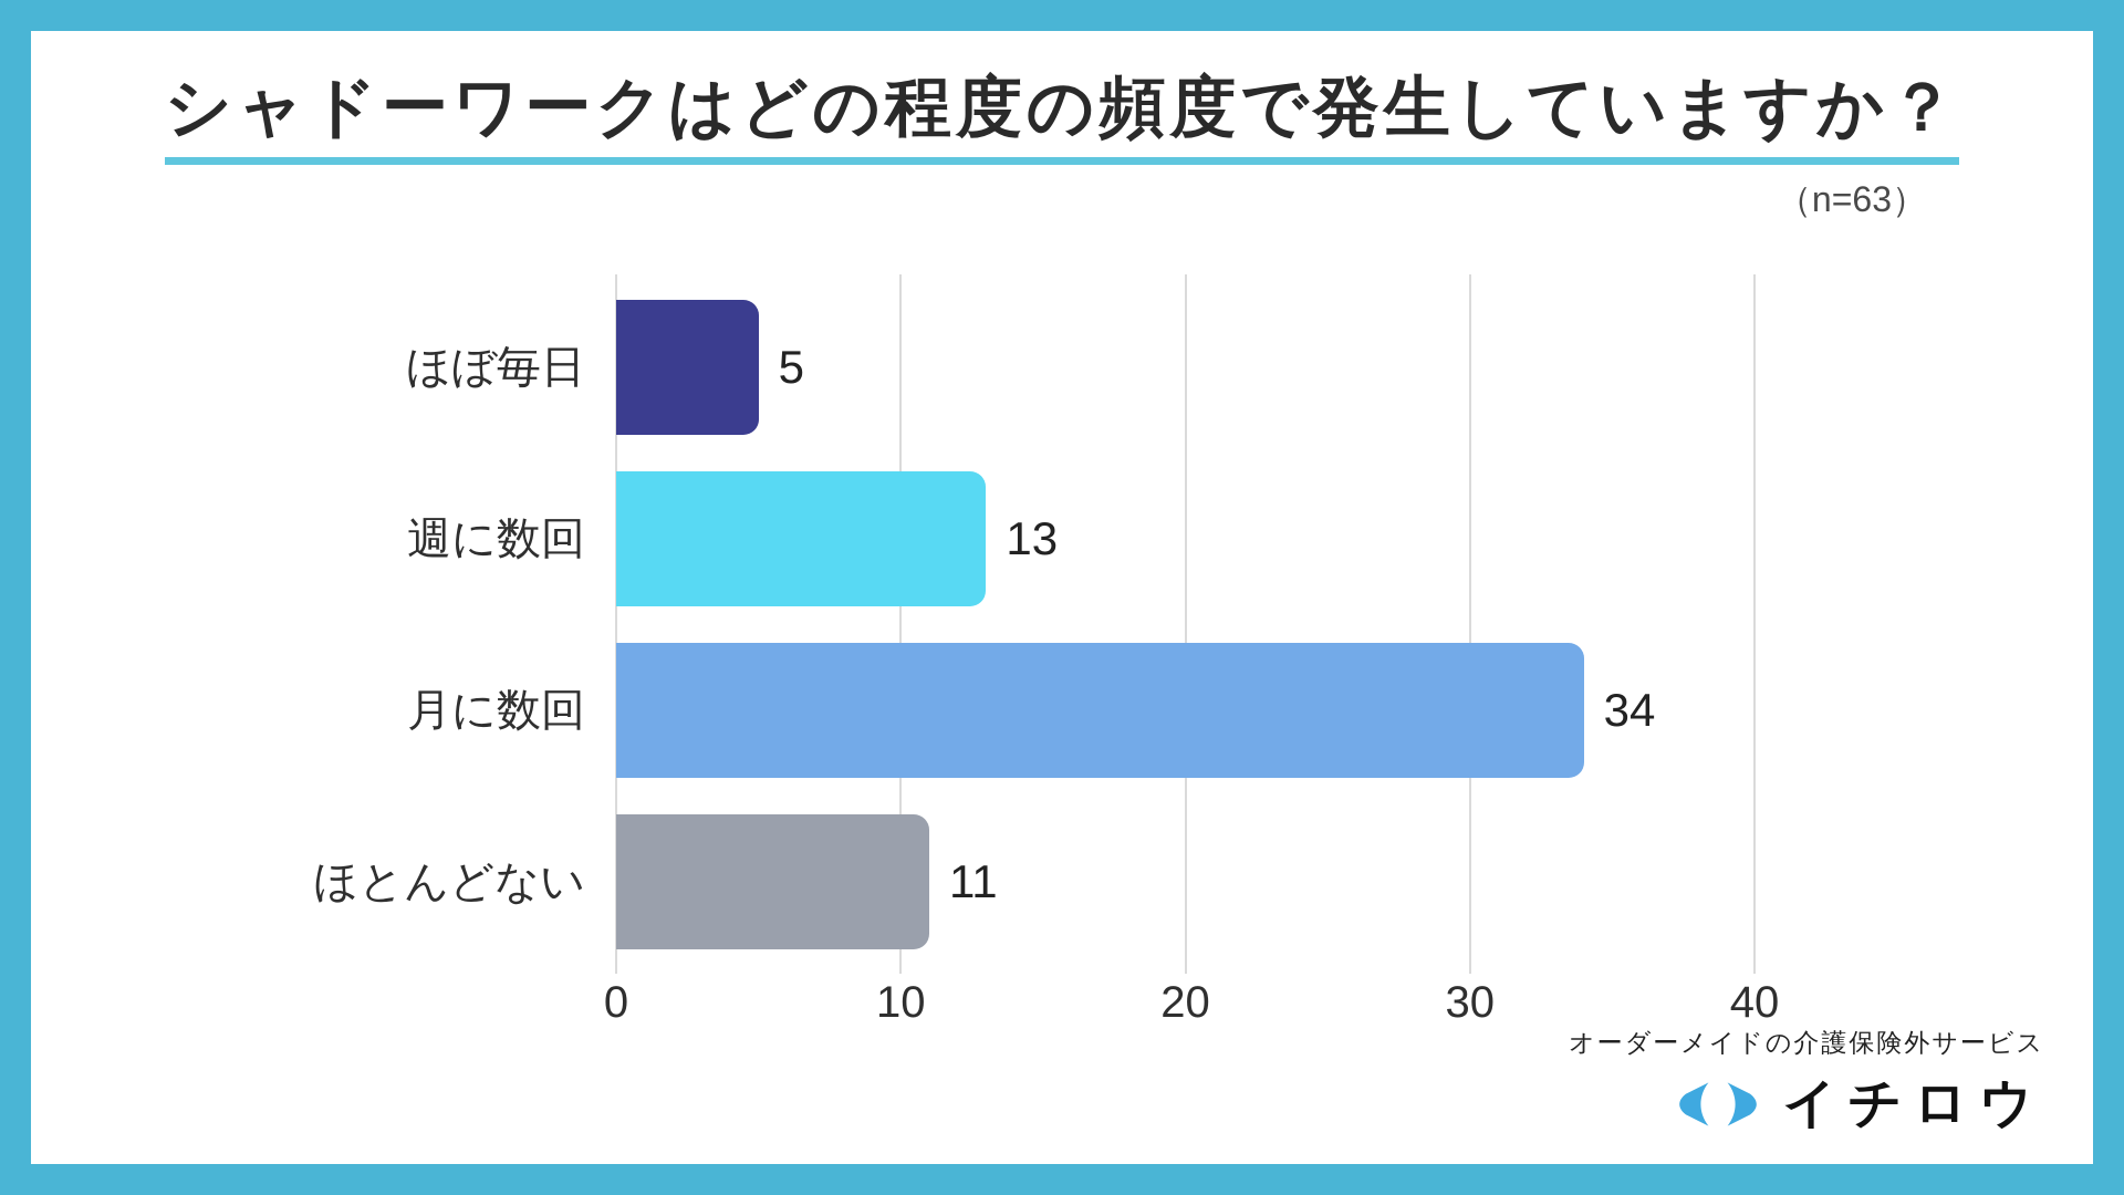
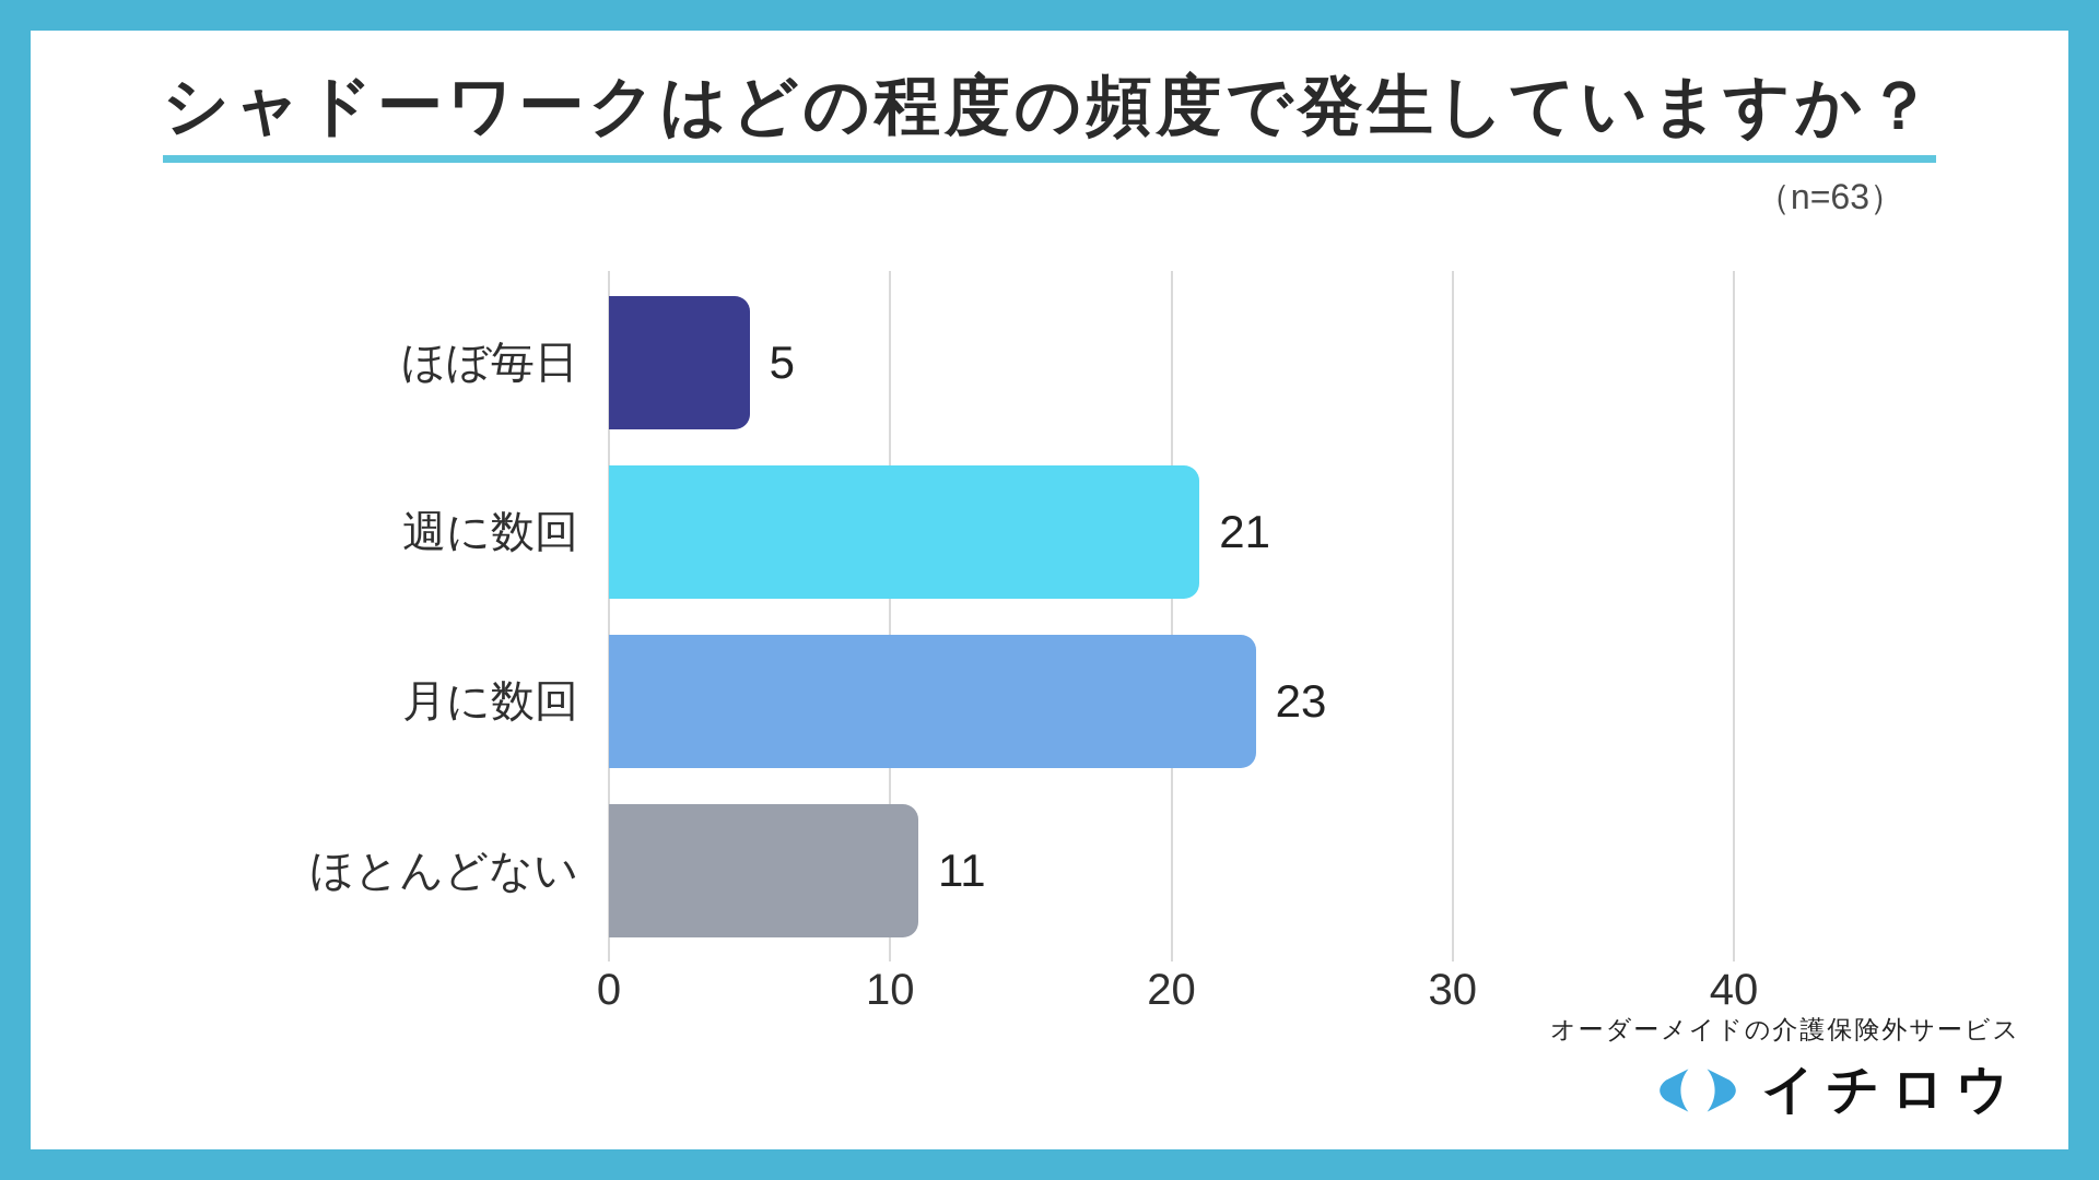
週に数回: 13 -> 21
月に数回: 34 -> 23
